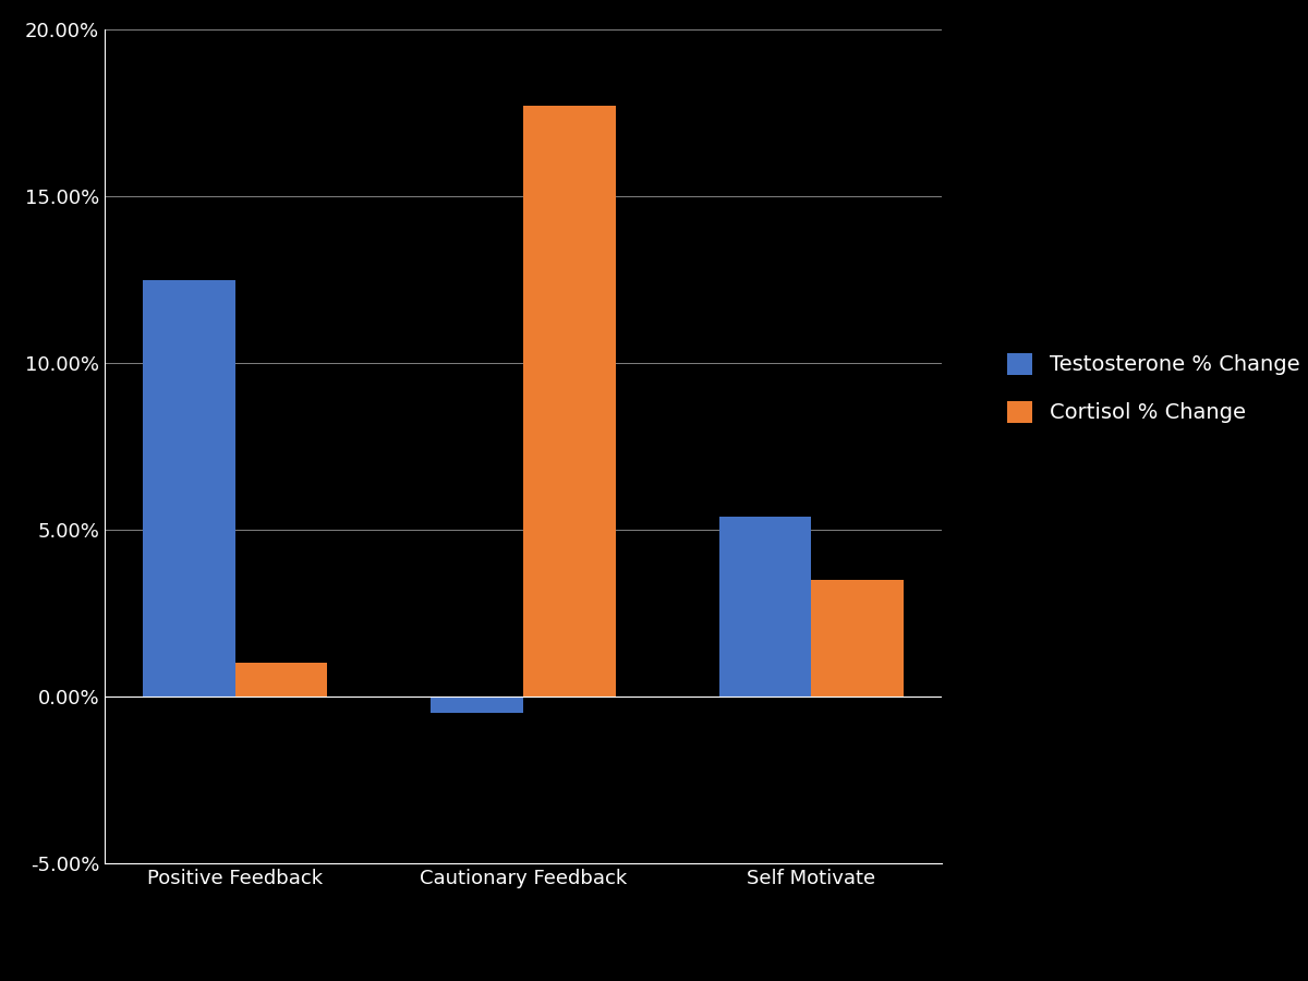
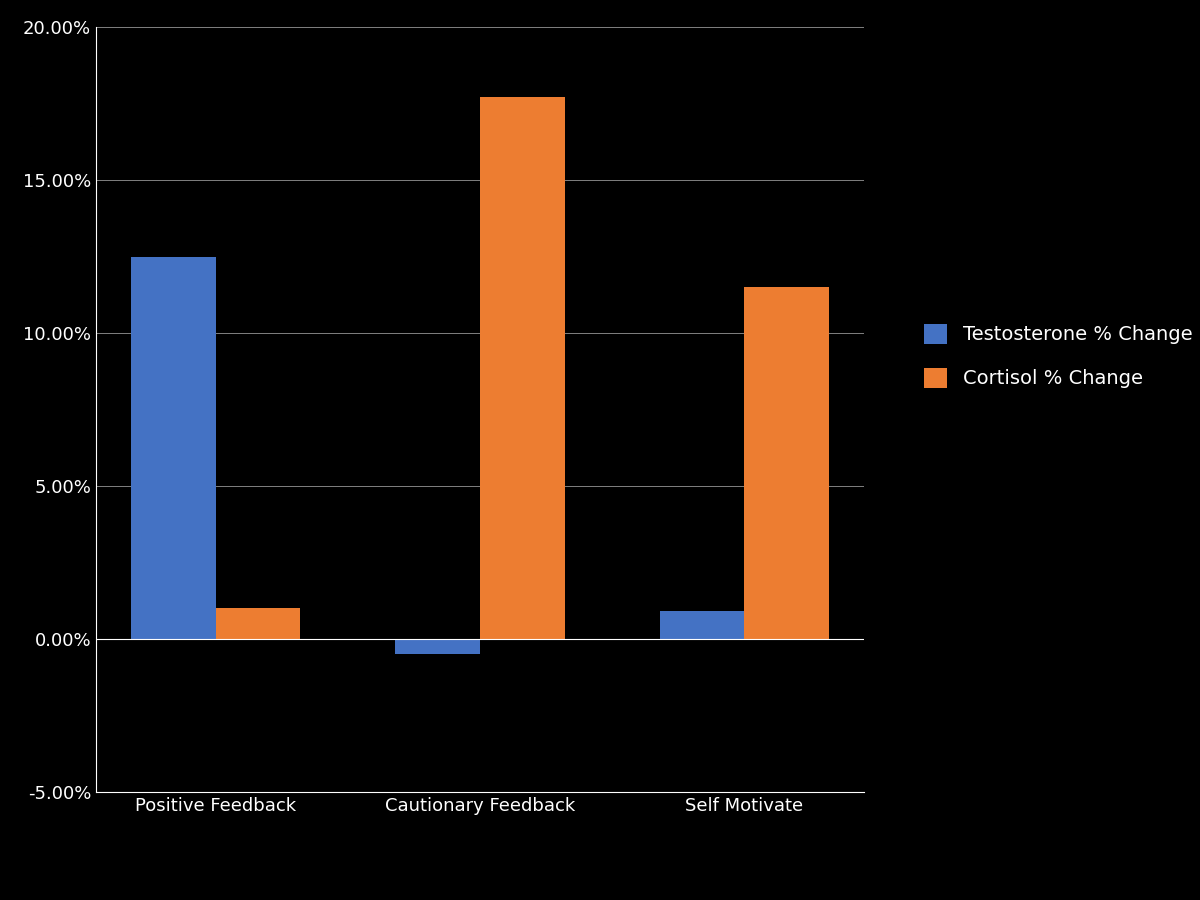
Testosterone % Change/Self Motivate: 5.4% -> 0.9%
Cortisol % Change/Self Motivate: 3.5% -> 11.5%
